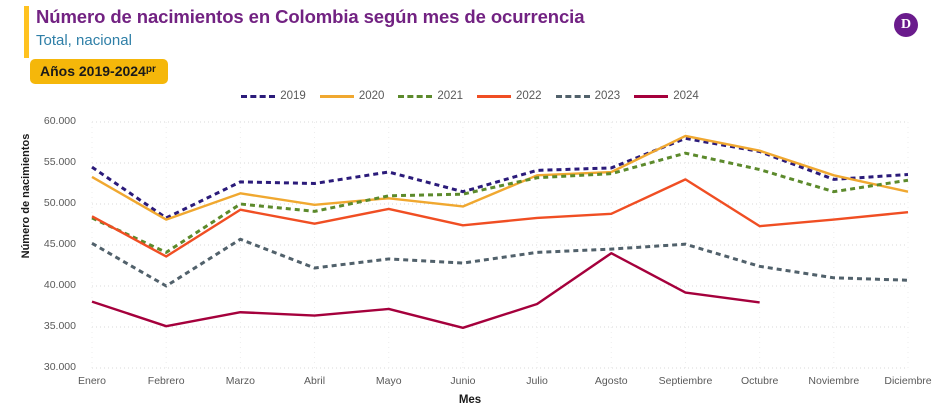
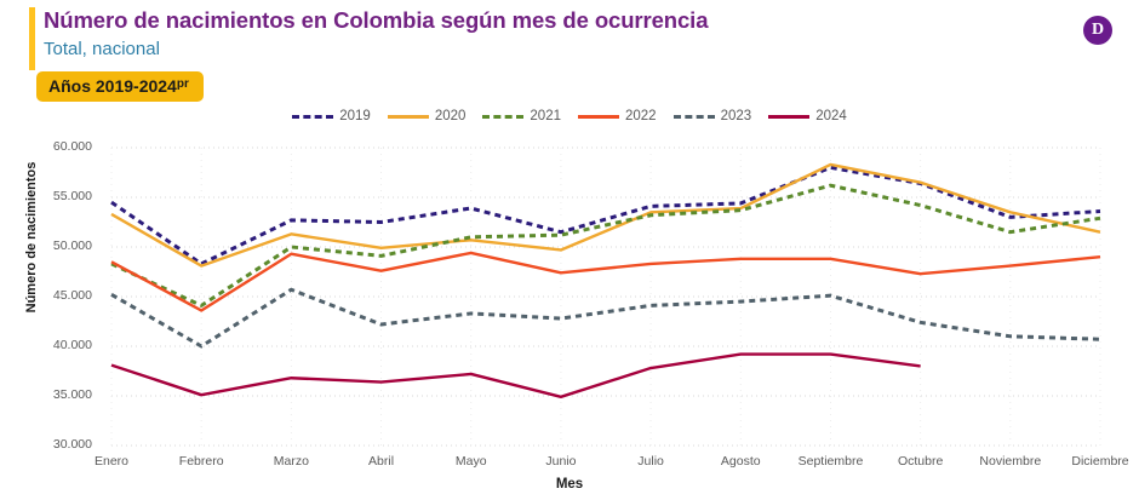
2024/Agosto: 44000 -> 39000
2022/Septiembre: 53000 -> 49000
